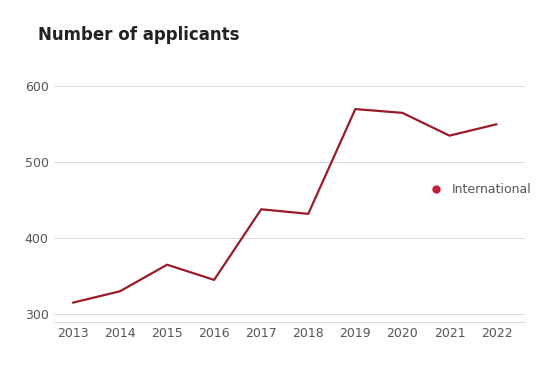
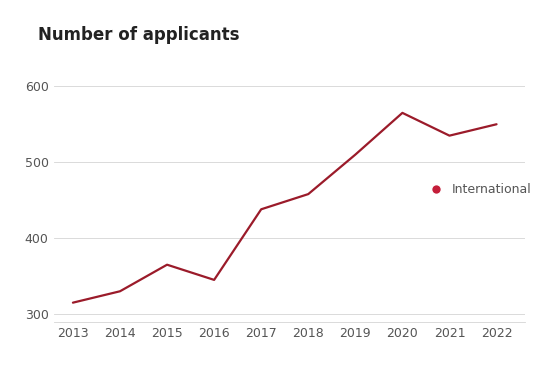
2018: 432 -> 458
2019: 570 -> 510
